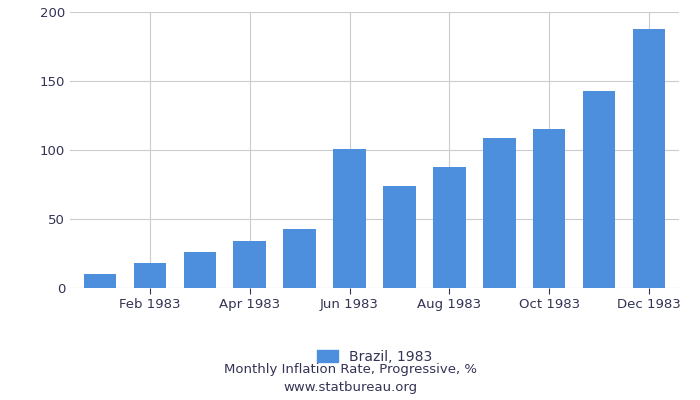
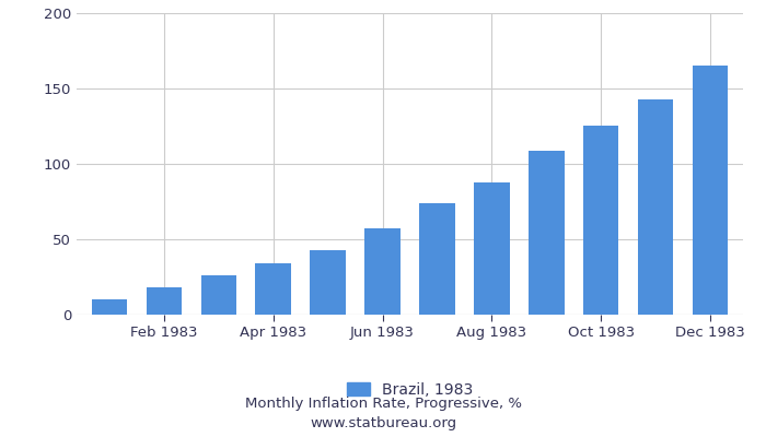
Jun 1983: 101 -> 57
Oct 1983: 115 -> 125
Dec 1983: 188 -> 165
